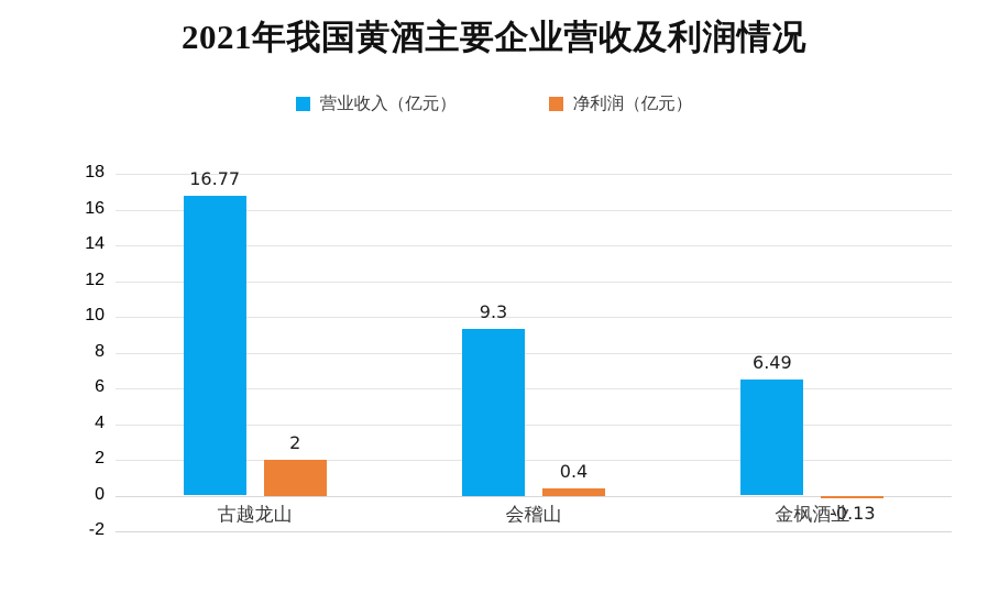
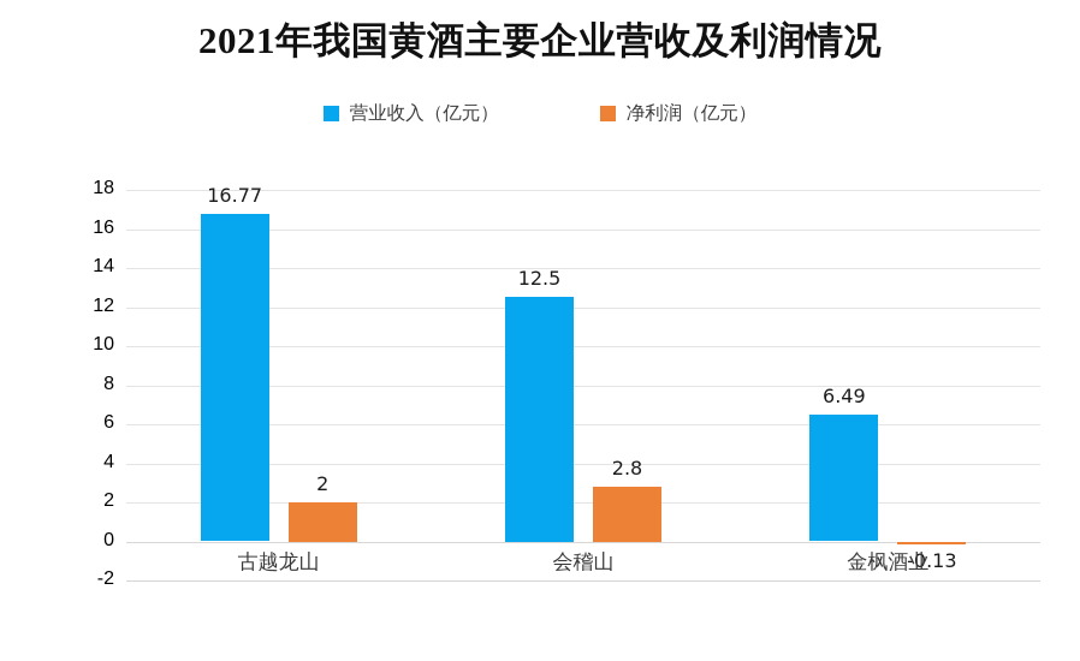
营业收入（亿元）/会稽山: 9.3 -> 12.5
净利润（亿元）/会稽山: 0.4 -> 2.8
